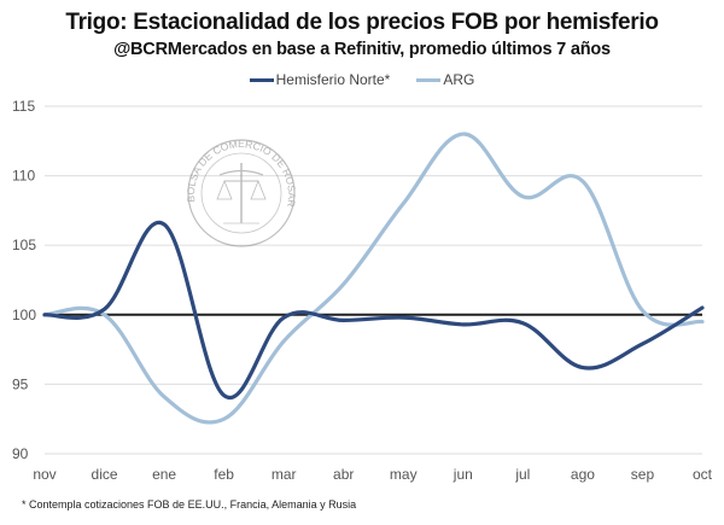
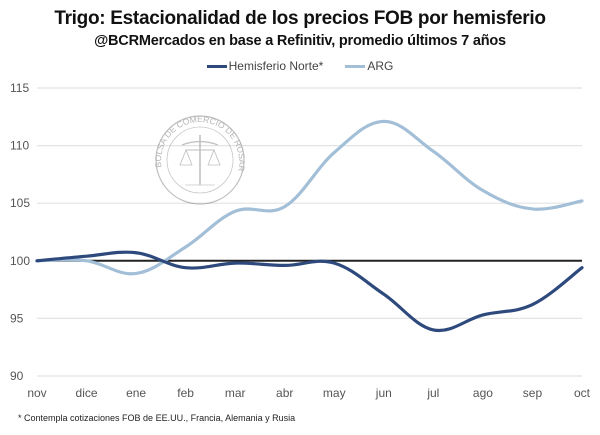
Hemisferio Norte*/ene: 106.5 -> 100.7
ARG/ene: 94.1 -> 98.9
Hemisferio Norte*/feb: 94.2 -> 99.4
ARG/feb: 92.5 -> 101.2
ARG/mar: 98.1 -> 104.3
ARG/abr: 102.2 -> 104.7
ARG/may: 108.0 -> 109.4
Hemisferio Norte*/jun: 99.3 -> 97.1
ARG/jun: 113.0 -> 112.1
Hemisferio Norte*/jul: 99.4 -> 94.0
ARG/jul: 108.5 -> 109.5
Hemisferio Norte*/ago: 96.2 -> 95.3
ARG/ago: 109.6 -> 106.1
Hemisferio Norte*/sep: 97.9 -> 96.2
ARG/sep: 100.3 -> 104.5
Hemisferio Norte*/oct: 100.5 -> 99.4
ARG/oct: 99.5 -> 105.2
